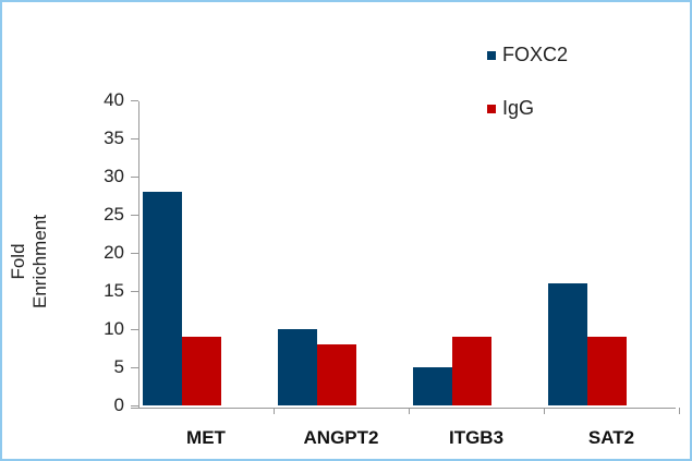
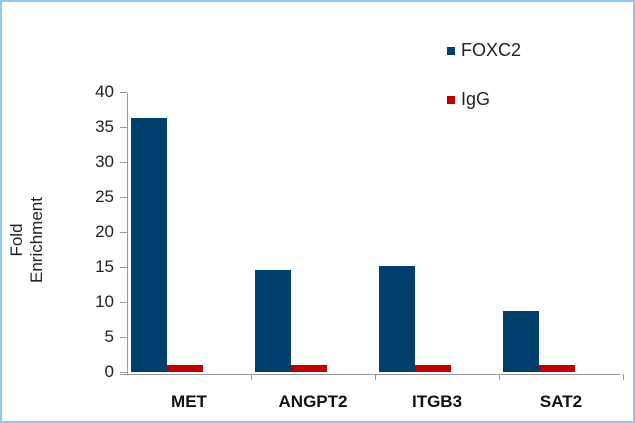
FOXC2/MET: 28 -> 36
IgG/MET: 9 -> 1
FOXC2/ANGPT2: 10 -> 15
IgG/ANGPT2: 8 -> 1
FOXC2/ITGB3: 5 -> 15
IgG/ITGB3: 9 -> 1
FOXC2/SAT2: 16 -> 9
IgG/SAT2: 9 -> 1
